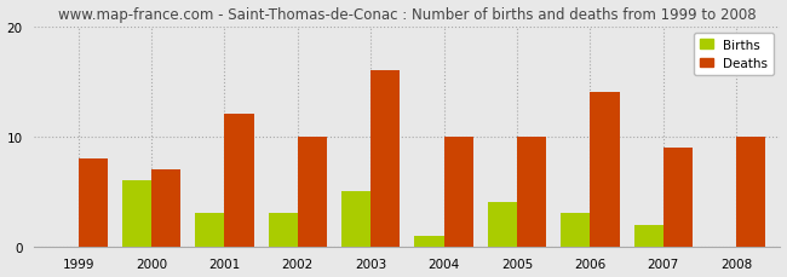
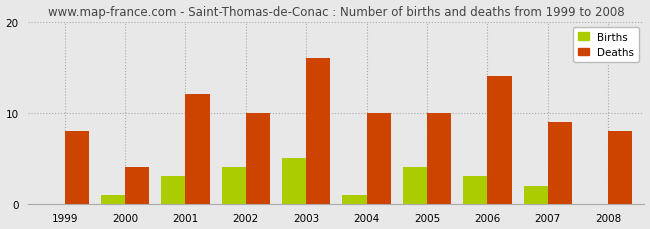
Births/2000: 6 -> 1
Deaths/2000: 7 -> 4
Births/2002: 3 -> 4
Deaths/2008: 10 -> 8
